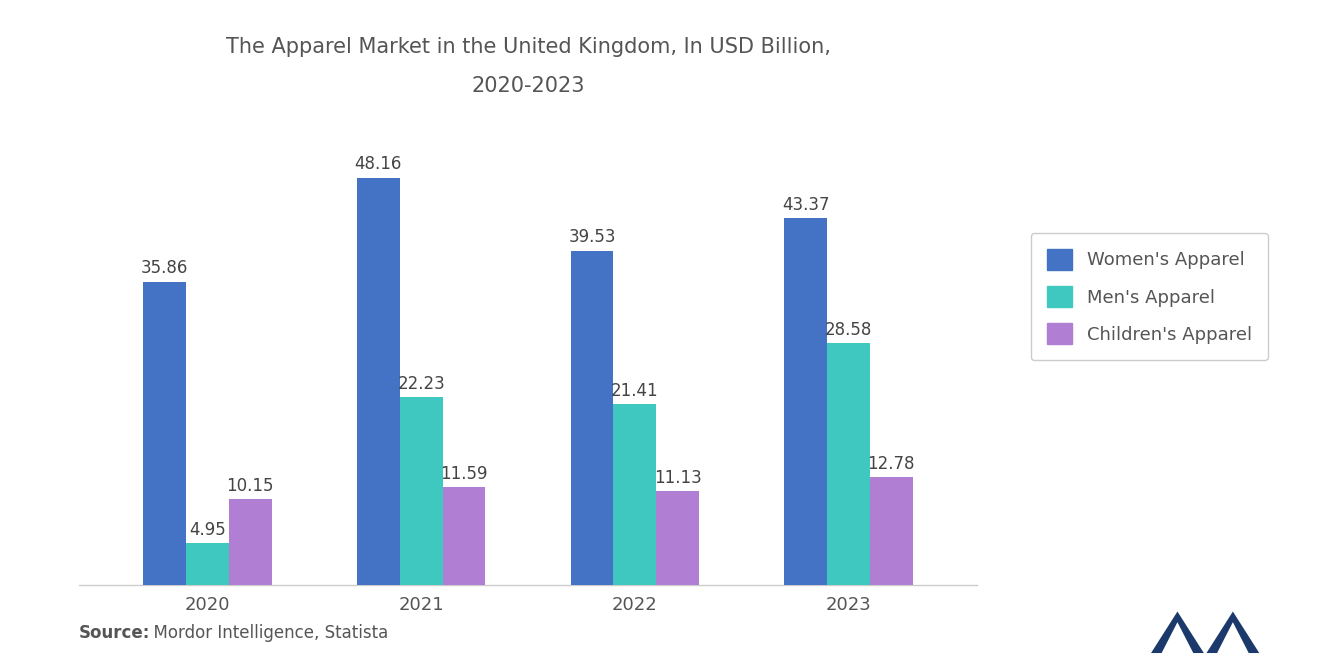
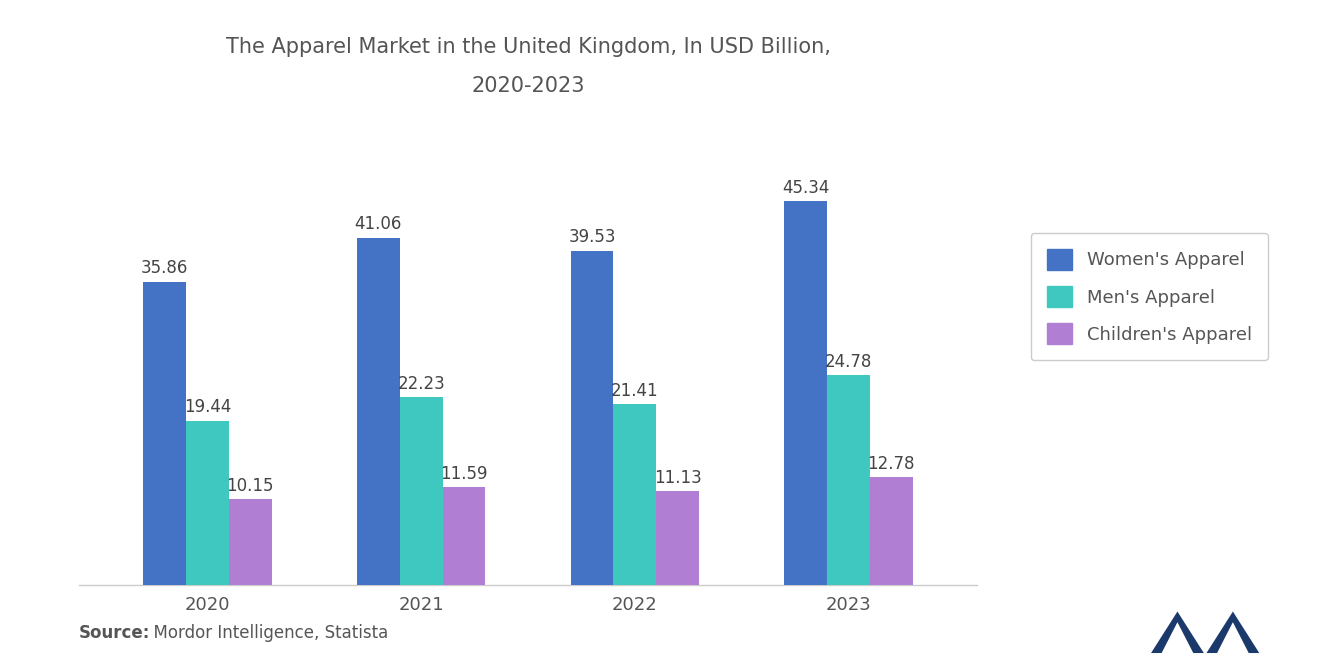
Men's Apparel/2020: 4.95 -> 19.44
Women's Apparel/2021: 48.16 -> 41.06
Women's Apparel/2023: 43.37 -> 45.34
Men's Apparel/2023: 28.58 -> 24.78
